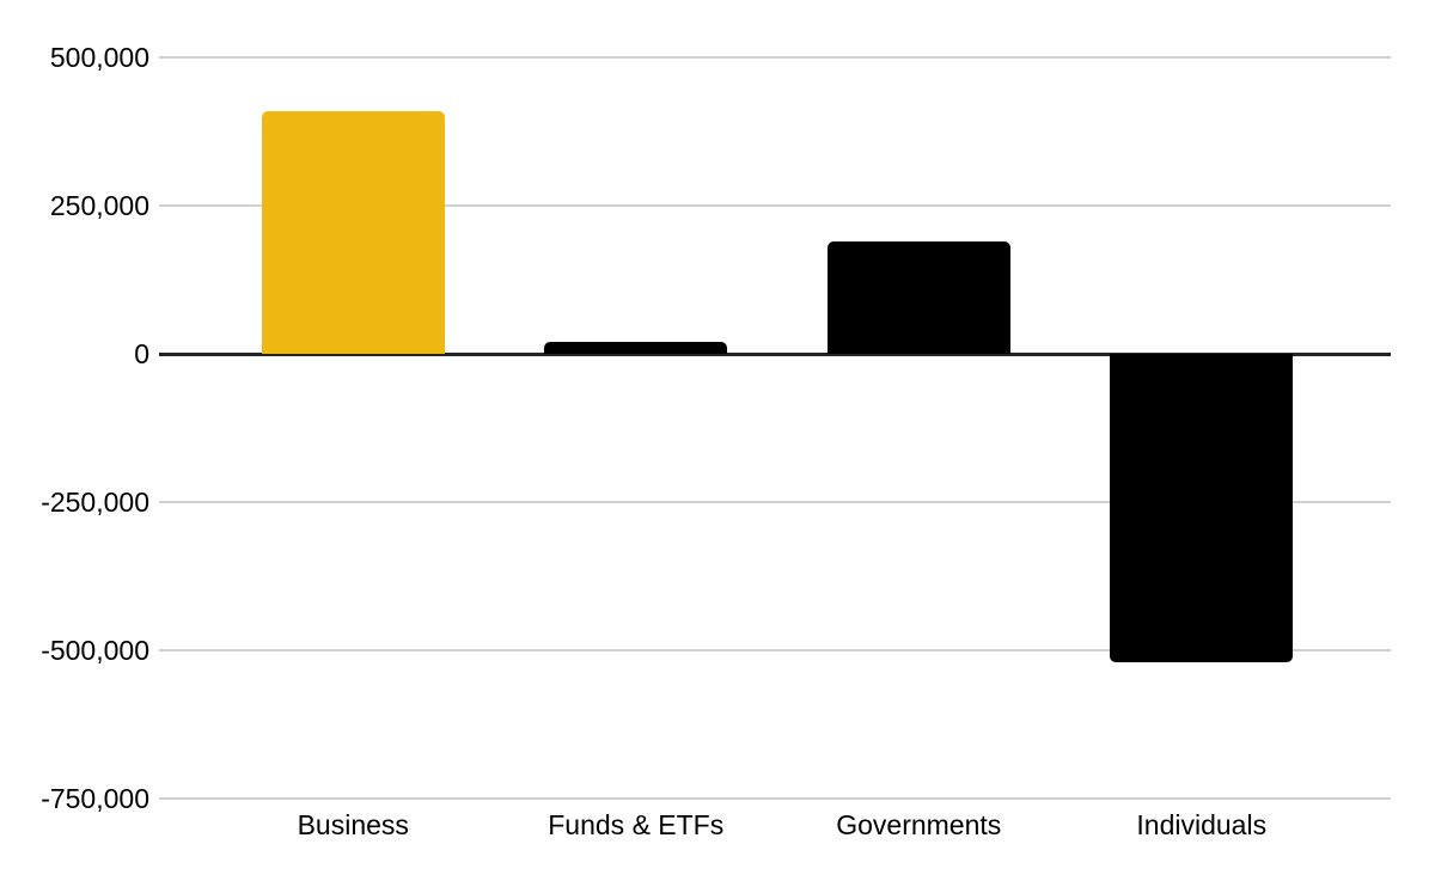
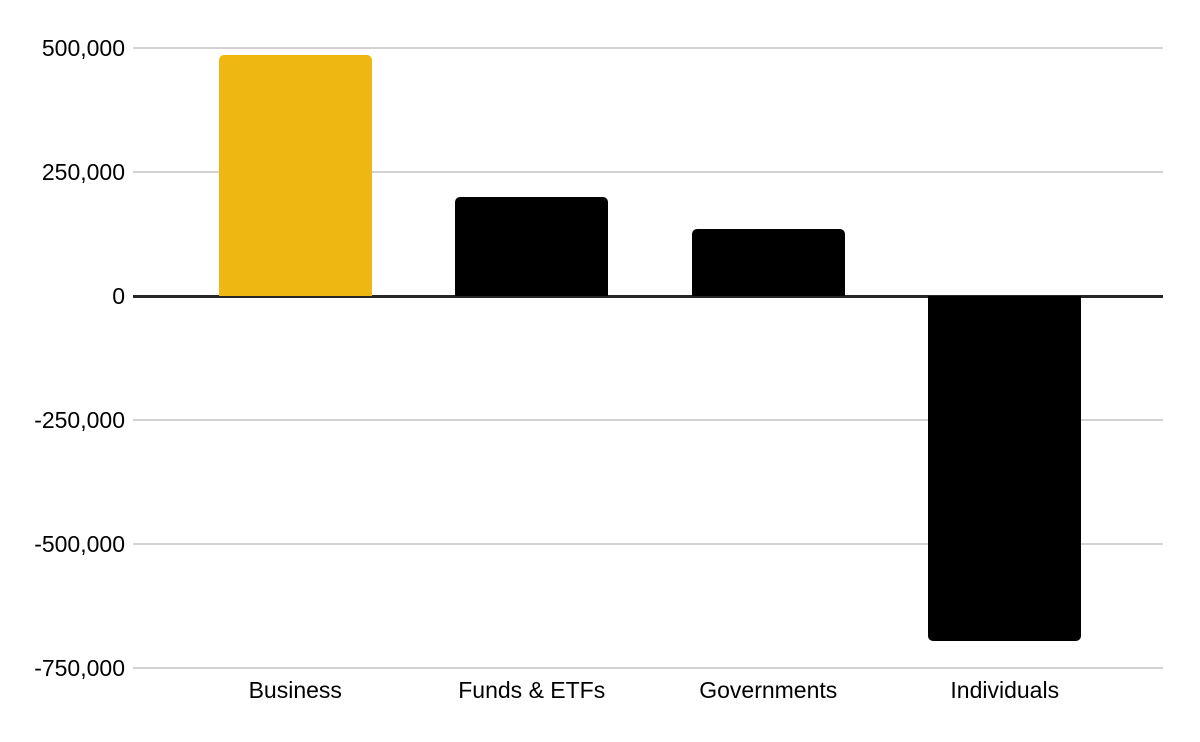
Business: 410000 -> 480000
Funds & ETFs: 20000 -> 200000
Governments: 190000 -> 140000
Individuals: -520000 -> -700000
